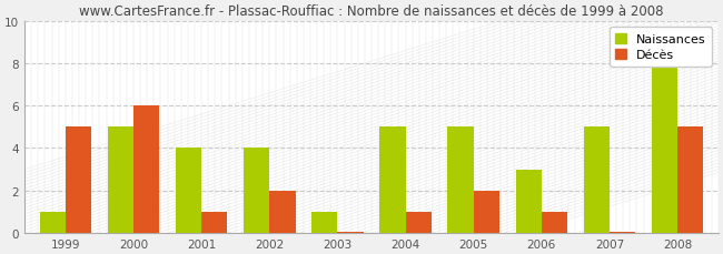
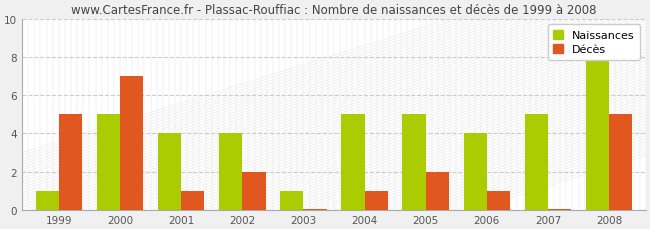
Décès/2000: 6.0 -> 7.0
Naissances/2006: 3 -> 4
